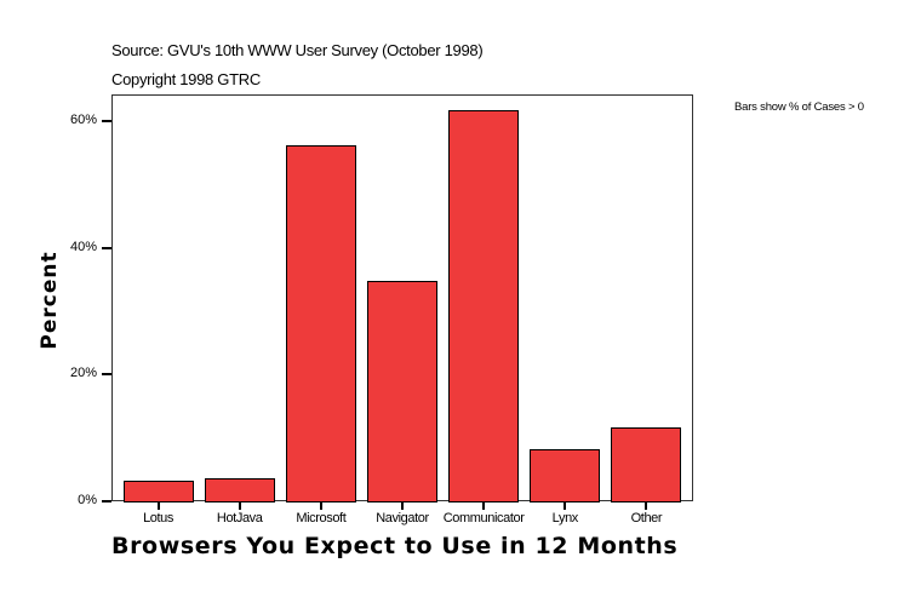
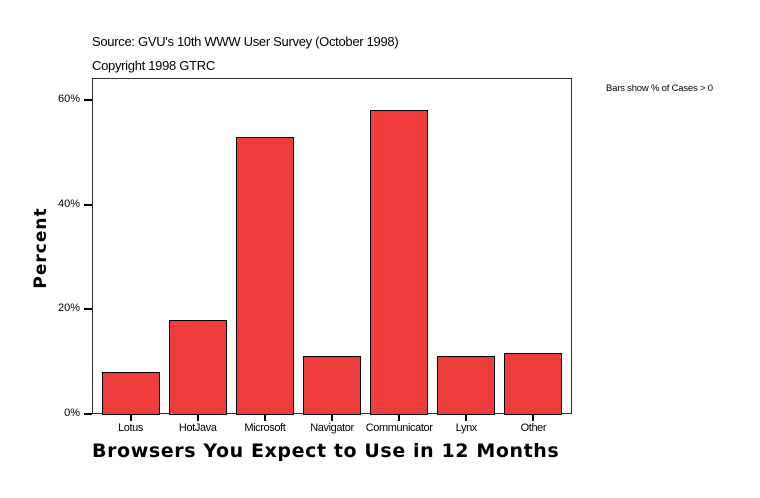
Lotus: 3% -> 8%
HotJava: 4% -> 18%
Microsoft: 56% -> 53%
Navigator: 35% -> 11%
Communicator: 62% -> 58%
Lynx: 8% -> 11%
